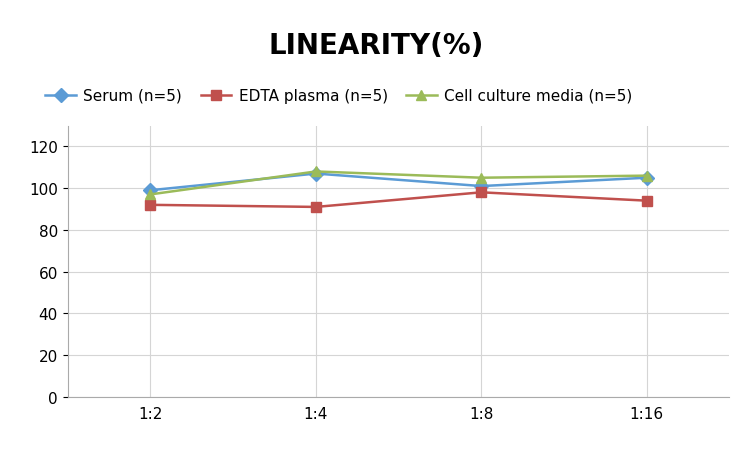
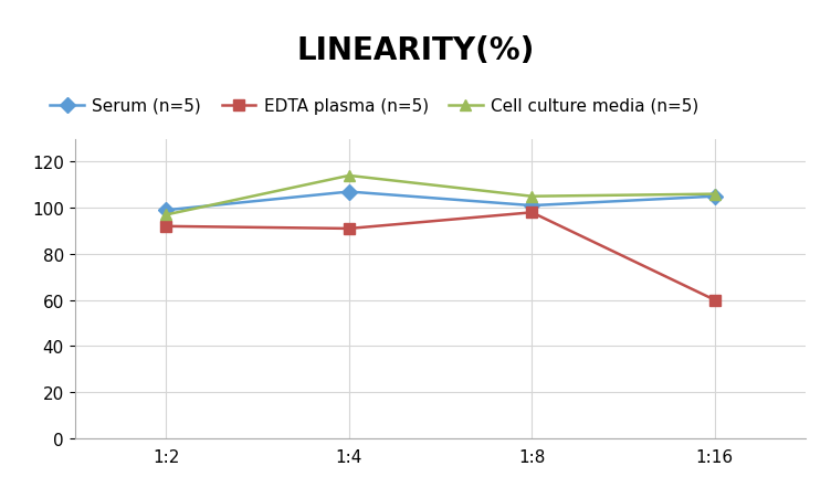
Cell culture media (n=5)/1:4: 108 -> 114
EDTA plasma (n=5)/1:16: 94 -> 60
